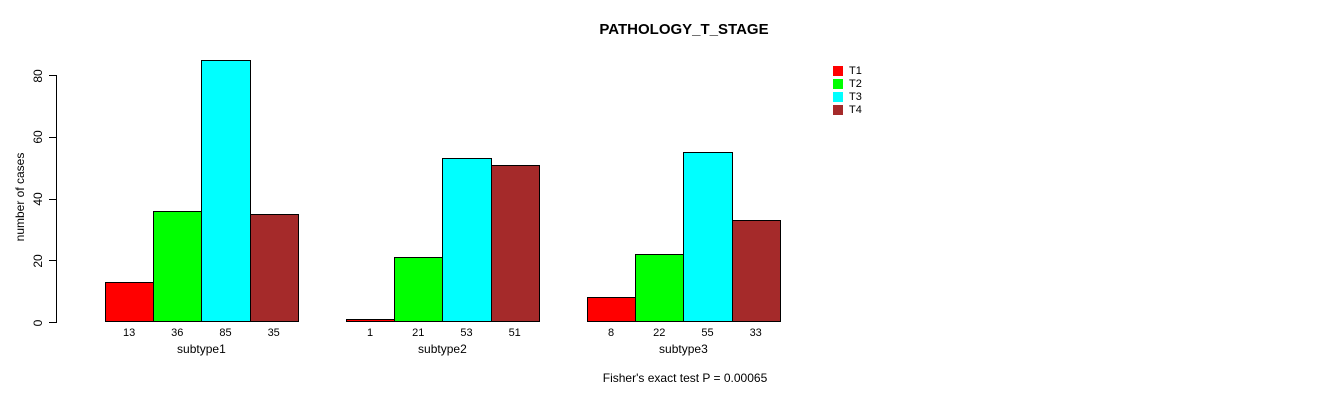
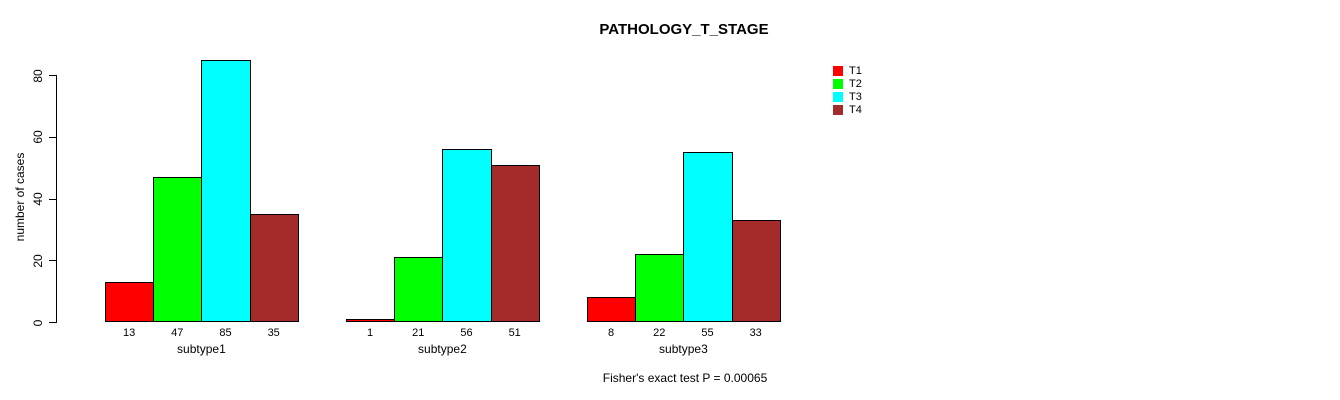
T2/subtype1: 36 -> 47
T3/subtype2: 53 -> 56
